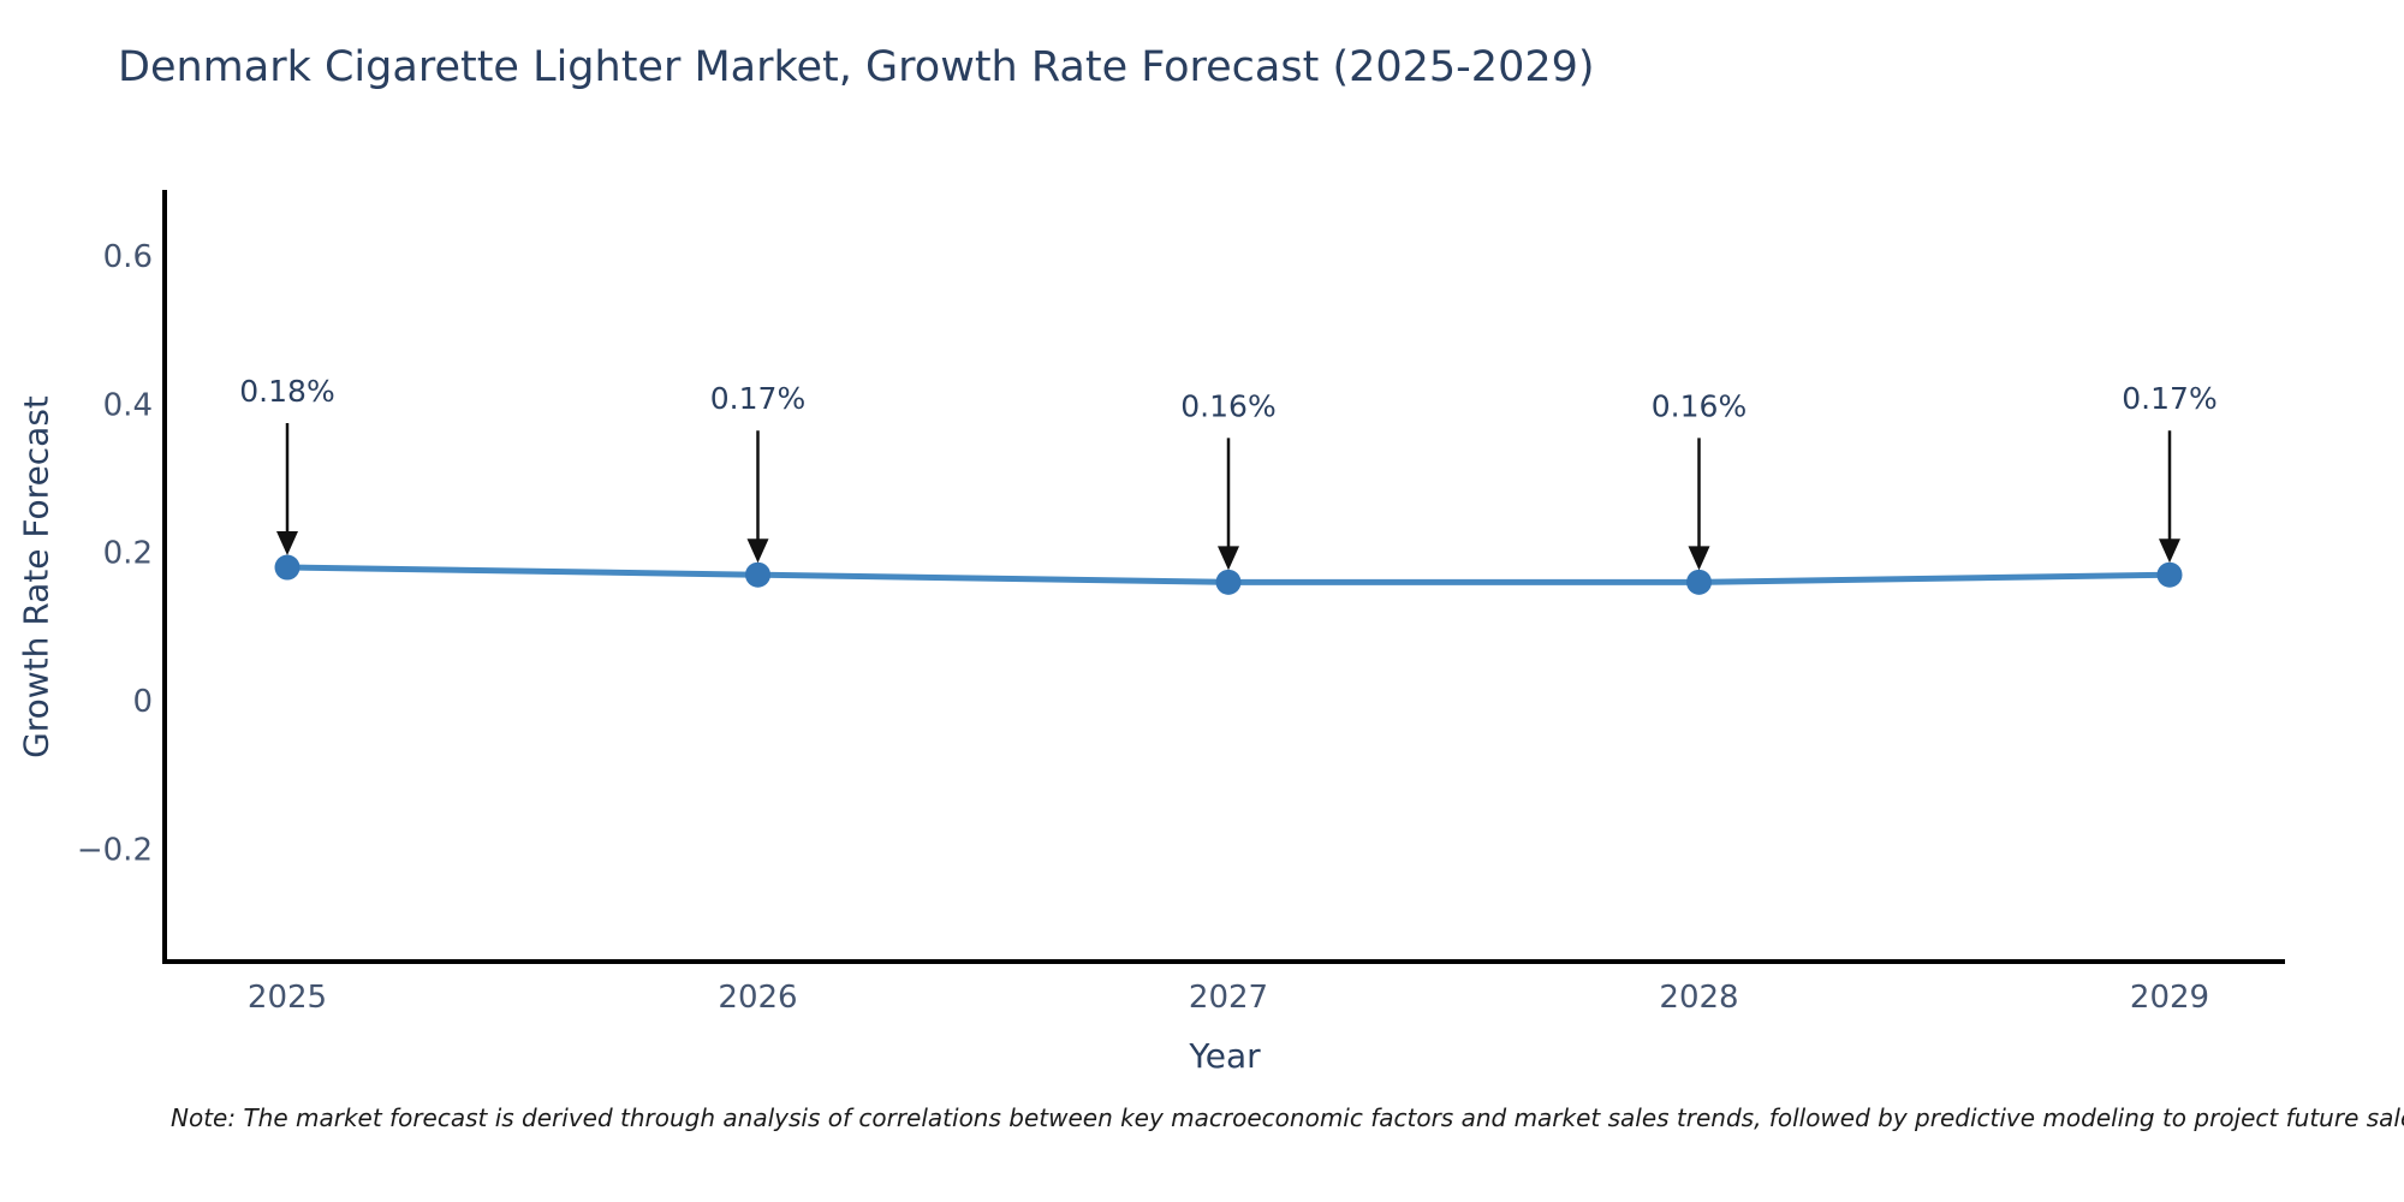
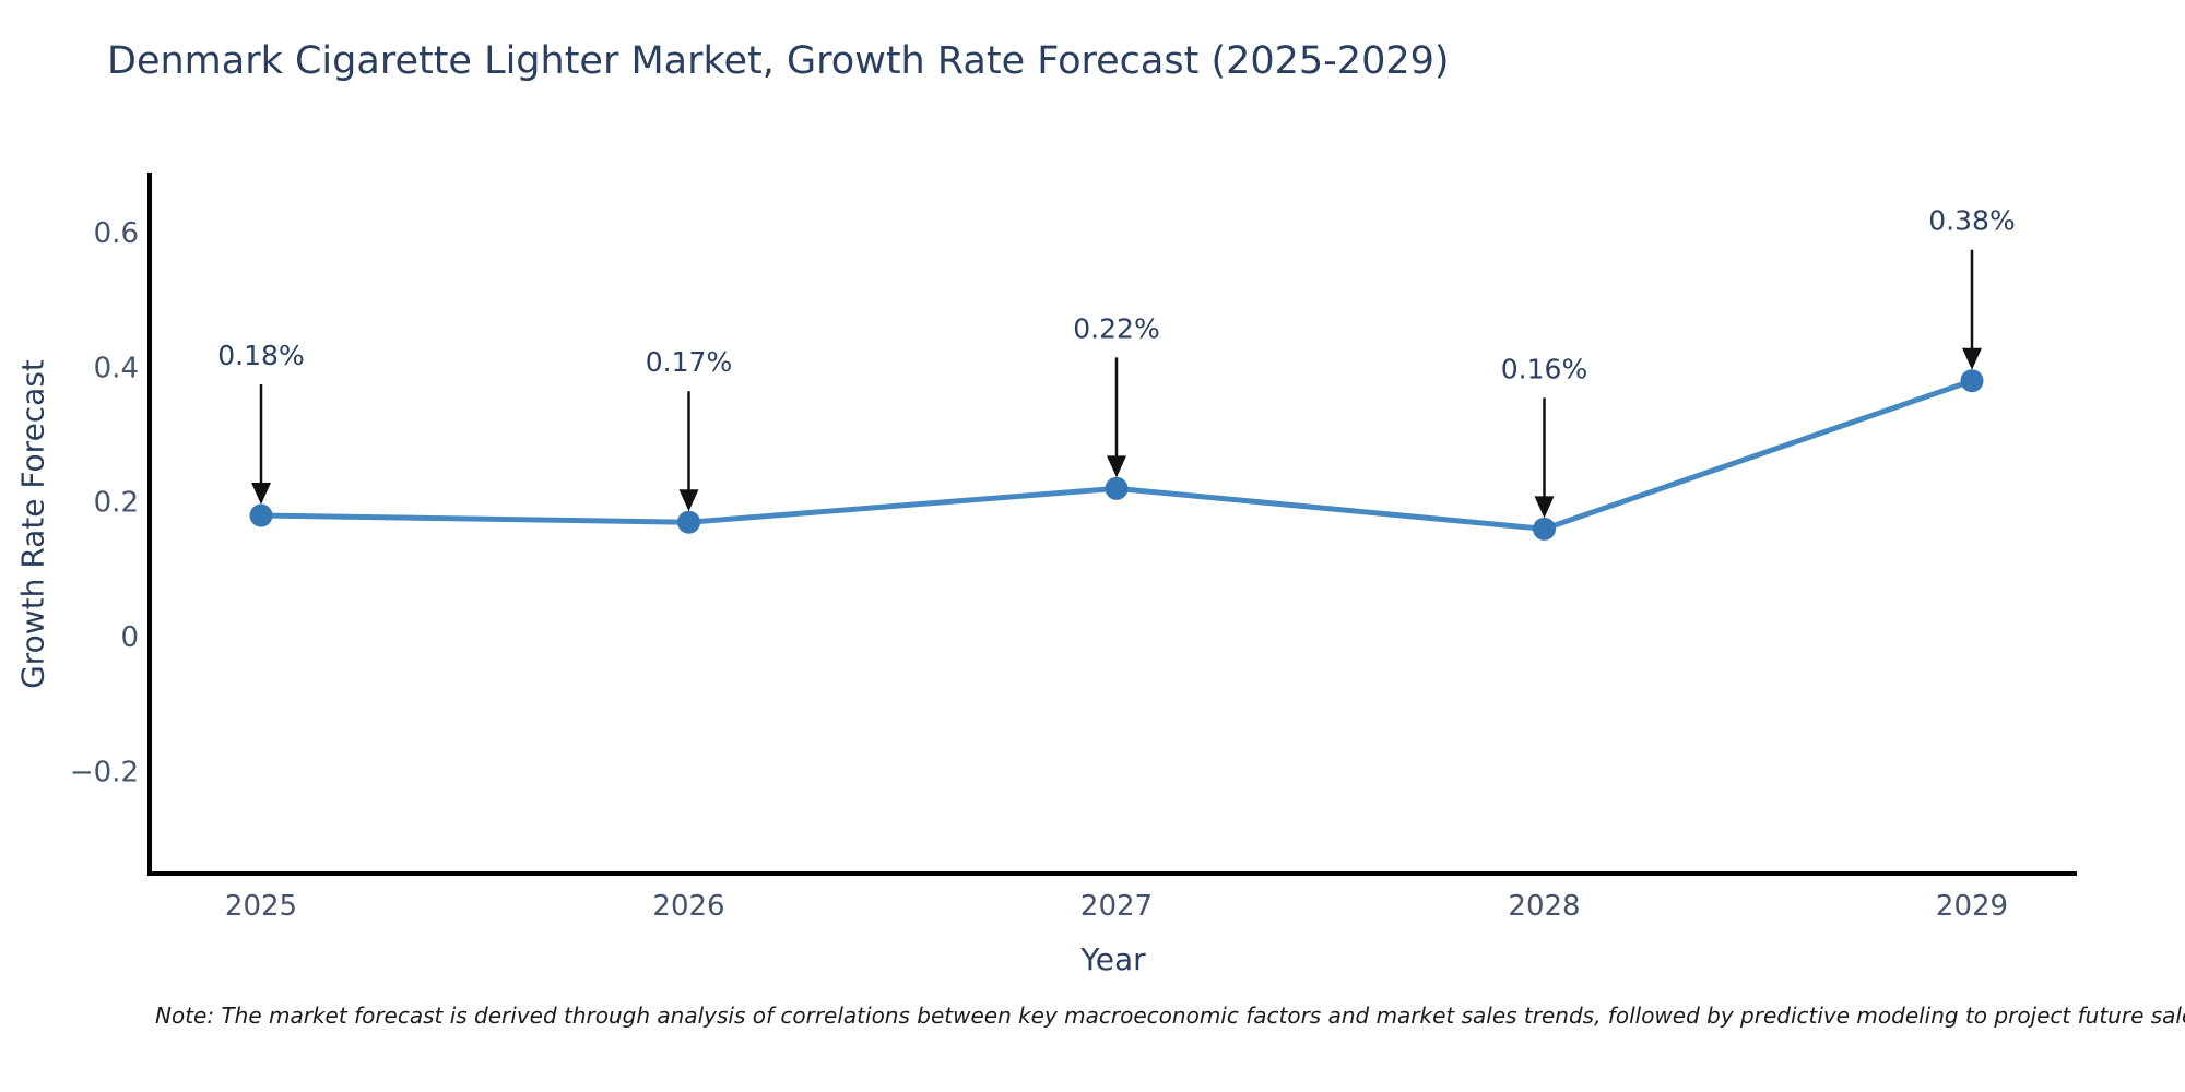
2027: 0.16% -> 0.22%
2029: 0.17% -> 0.38%
